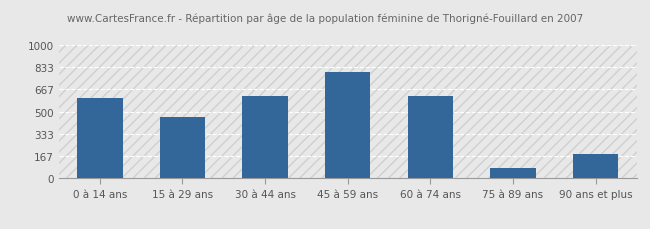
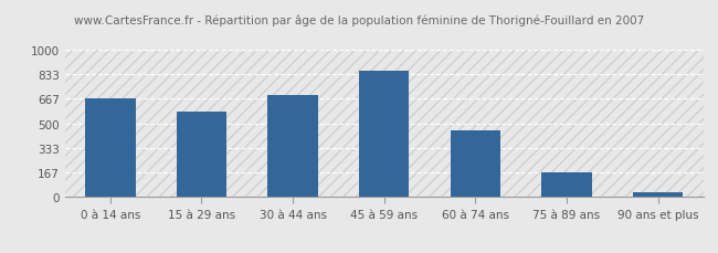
0 à 14 ans: 600 -> 670
15 à 29 ans: 460 -> 580
30 à 44 ans: 620 -> 690
45 à 59 ans: 800 -> 860
60 à 74 ans: 620 -> 450
75 à 89 ans: 80 -> 170
90 ans et plus: 180 -> 30
